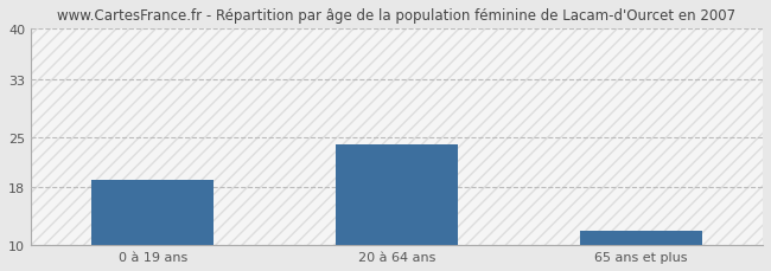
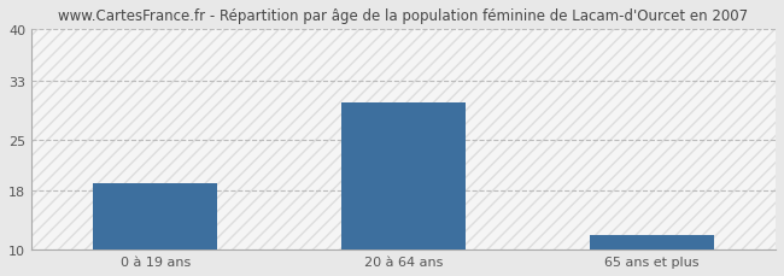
20 à 64 ans: 24 -> 30
